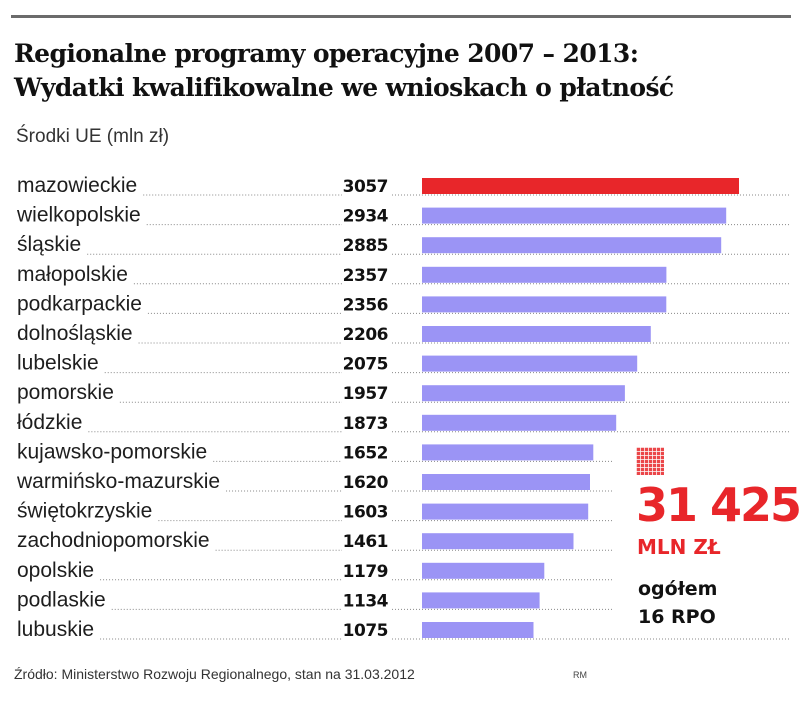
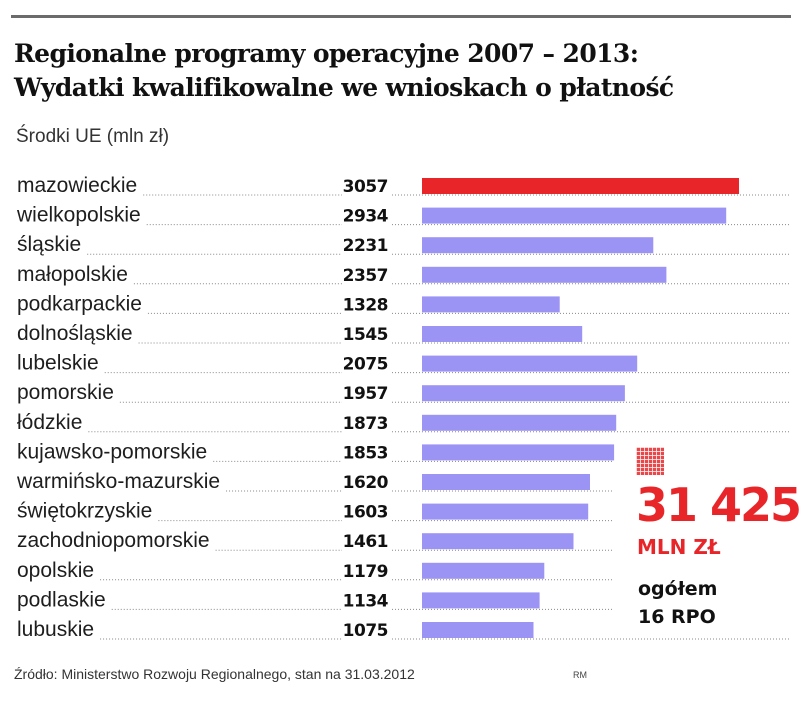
śląskie: 2885 -> 2231
podkarpackie: 2356 -> 1328
dolnośląskie: 2206 -> 1545
kujawsko-pomorskie: 1652 -> 1853
